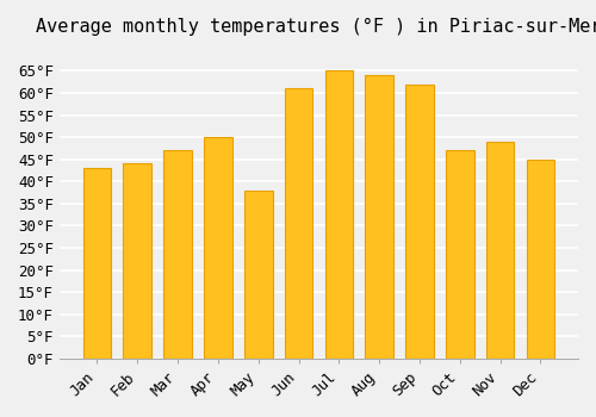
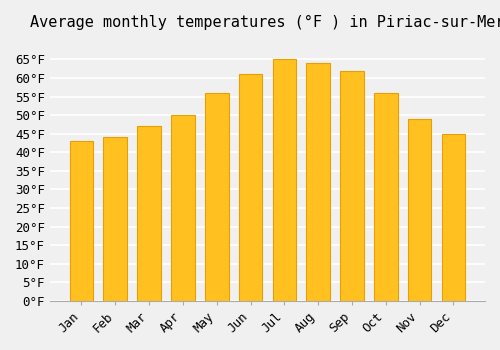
May: 38°F -> 56°F
Oct: 47°F -> 56°F
